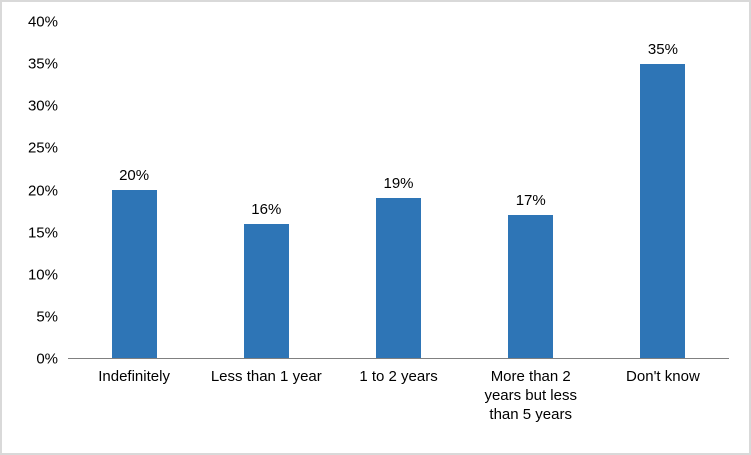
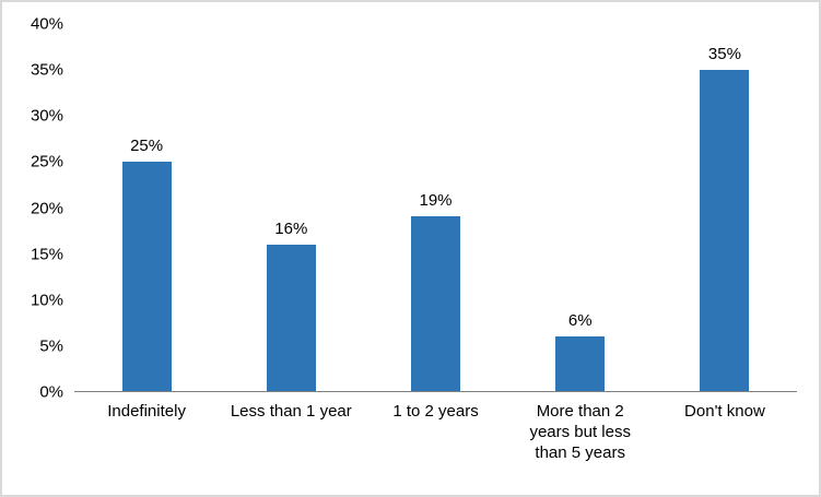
Indefinitely: 20% -> 25%
More than 2 years but less than 5 years: 17% -> 6%
